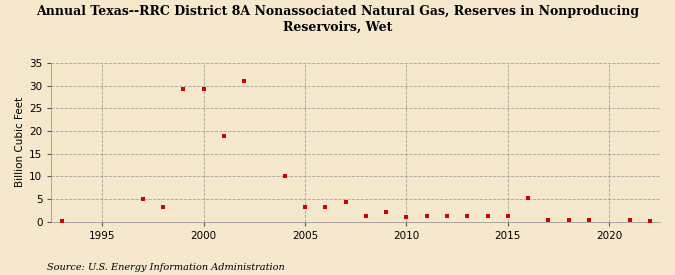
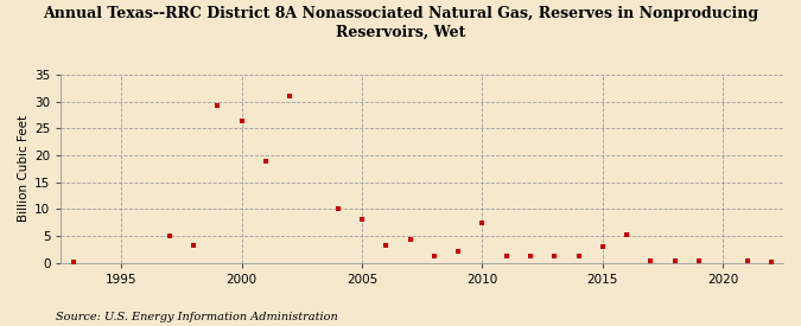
2000: 29.2 -> 26.5
2005: 3.2 -> 8.0
2010: 1.1 -> 7.5
2015: 1.2 -> 3.0
